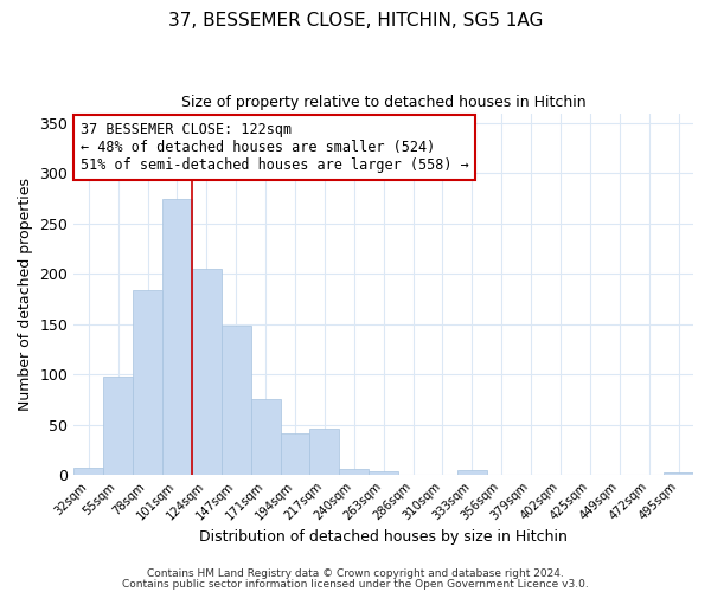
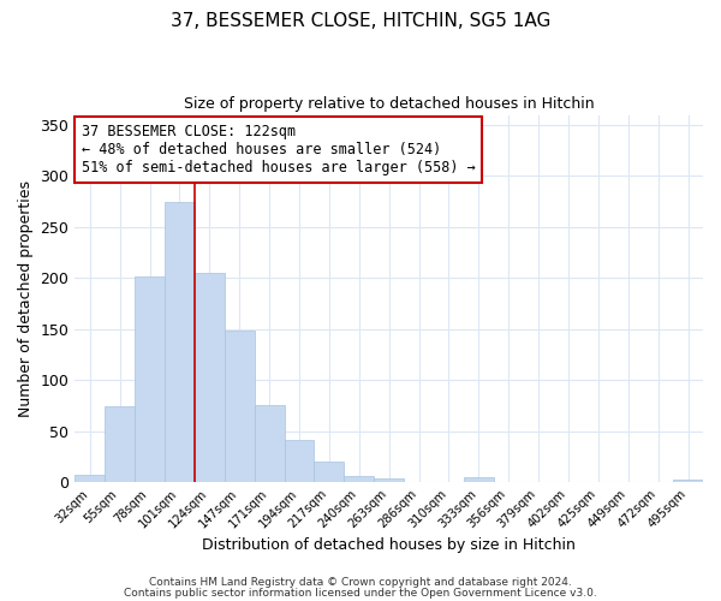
55sqm: 98 -> 74
78sqm: 184 -> 202
217sqm: 46 -> 20
